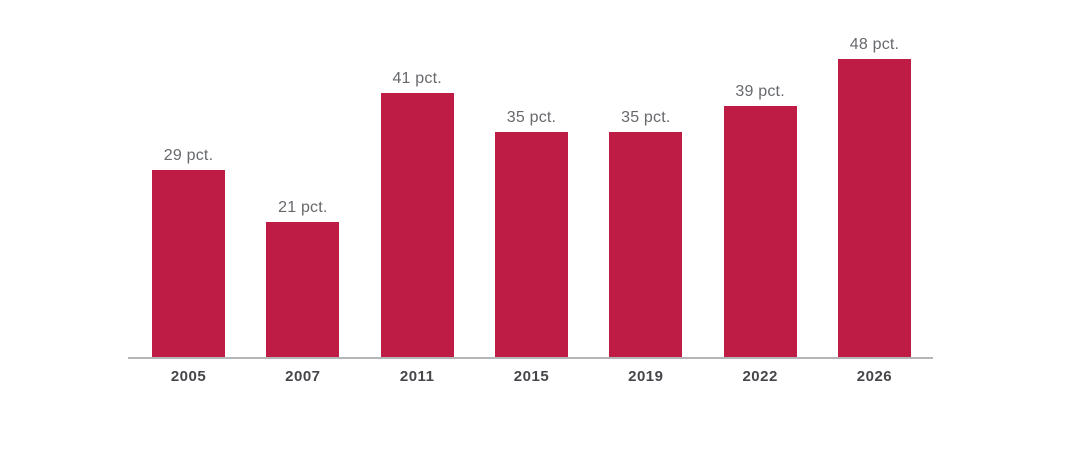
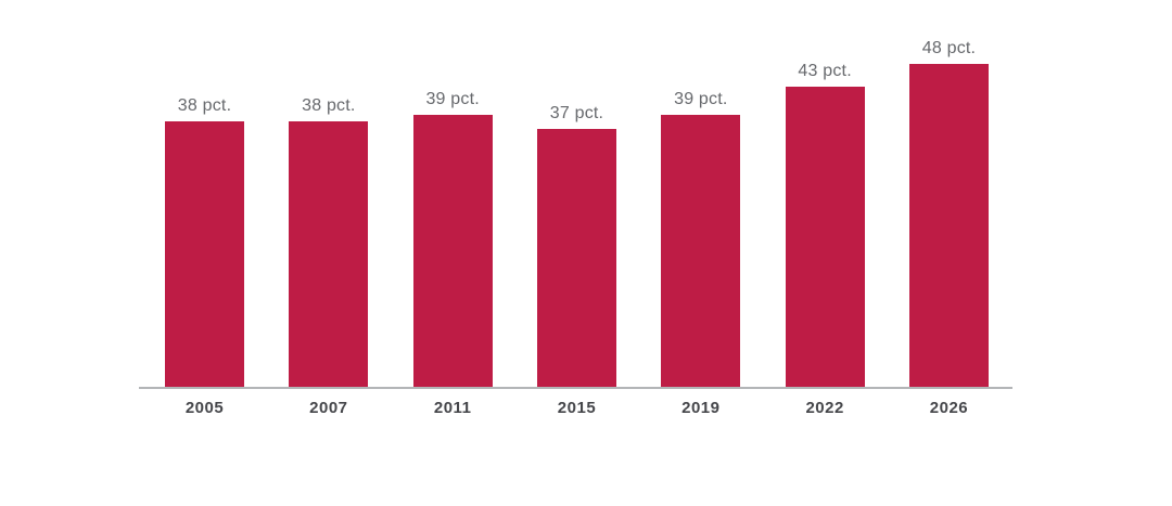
2005: 29 -> 38
2007: 21 -> 38
2011: 41 -> 39
2015: 35 -> 37
2019: 35 -> 39
2022: 39 -> 43
